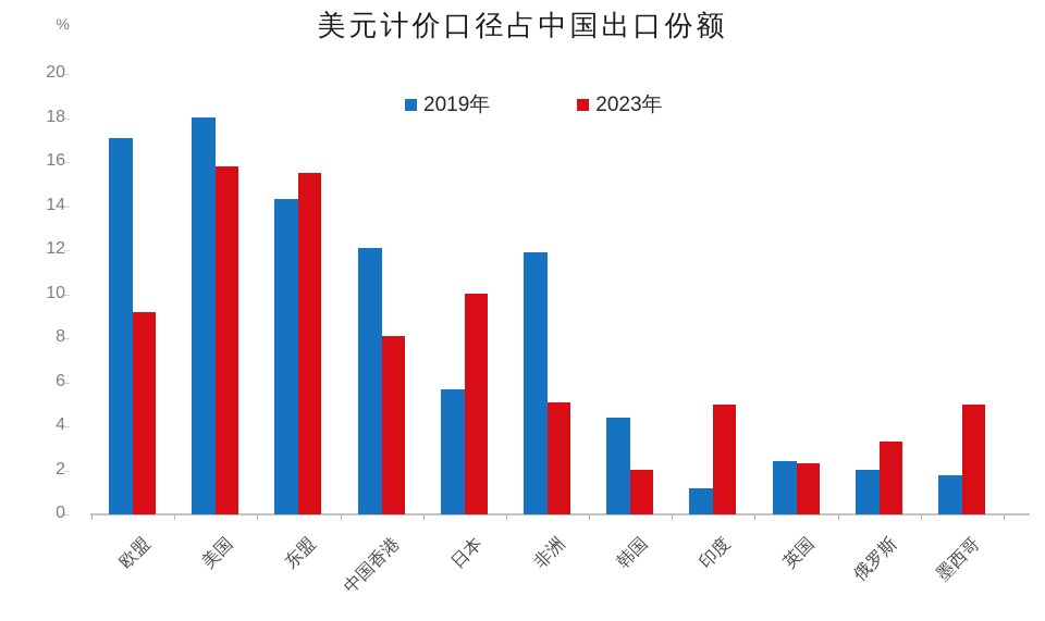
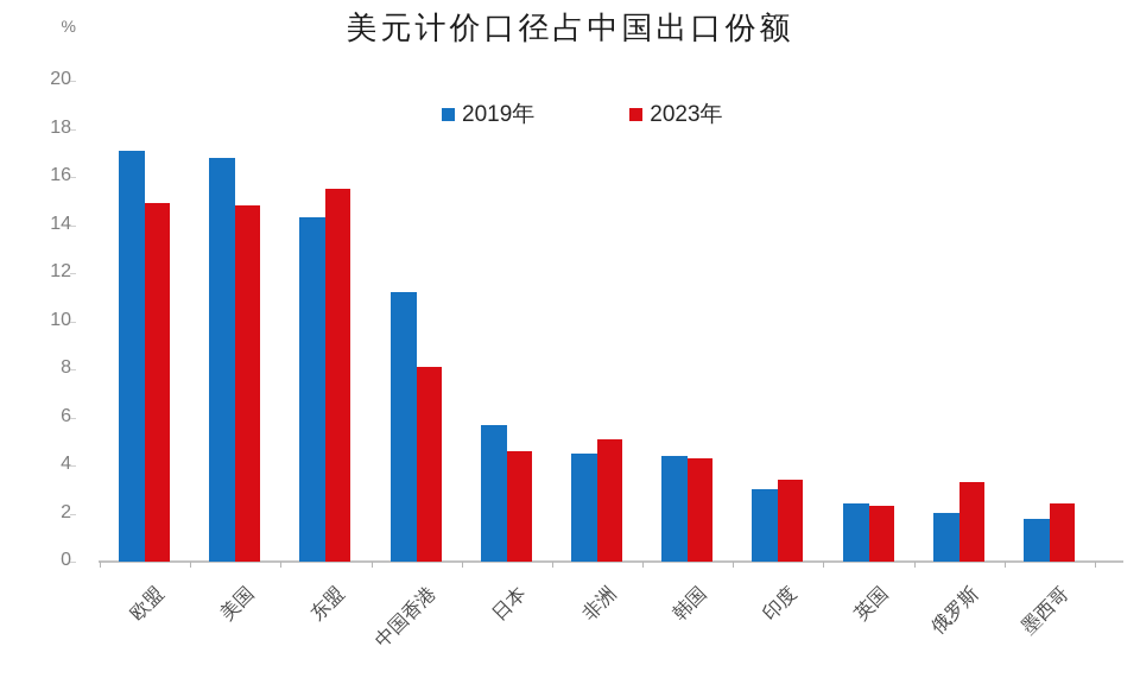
2023年/欧盟: 9.2 -> 14.9
2019年/美国: 18.0 -> 16.8
2023年/美国: 15.8 -> 14.8
2019年/中国香港: 12.1 -> 11.2
2023年/日本: 10.0 -> 4.6
2019年/非洲: 11.9 -> 4.5
2023年/韩国: 2.0 -> 4.3
2019年/印度: 1.2 -> 3.0
2023年/印度: 5.0 -> 3.4
2023年/墨西哥: 5.0 -> 2.4
